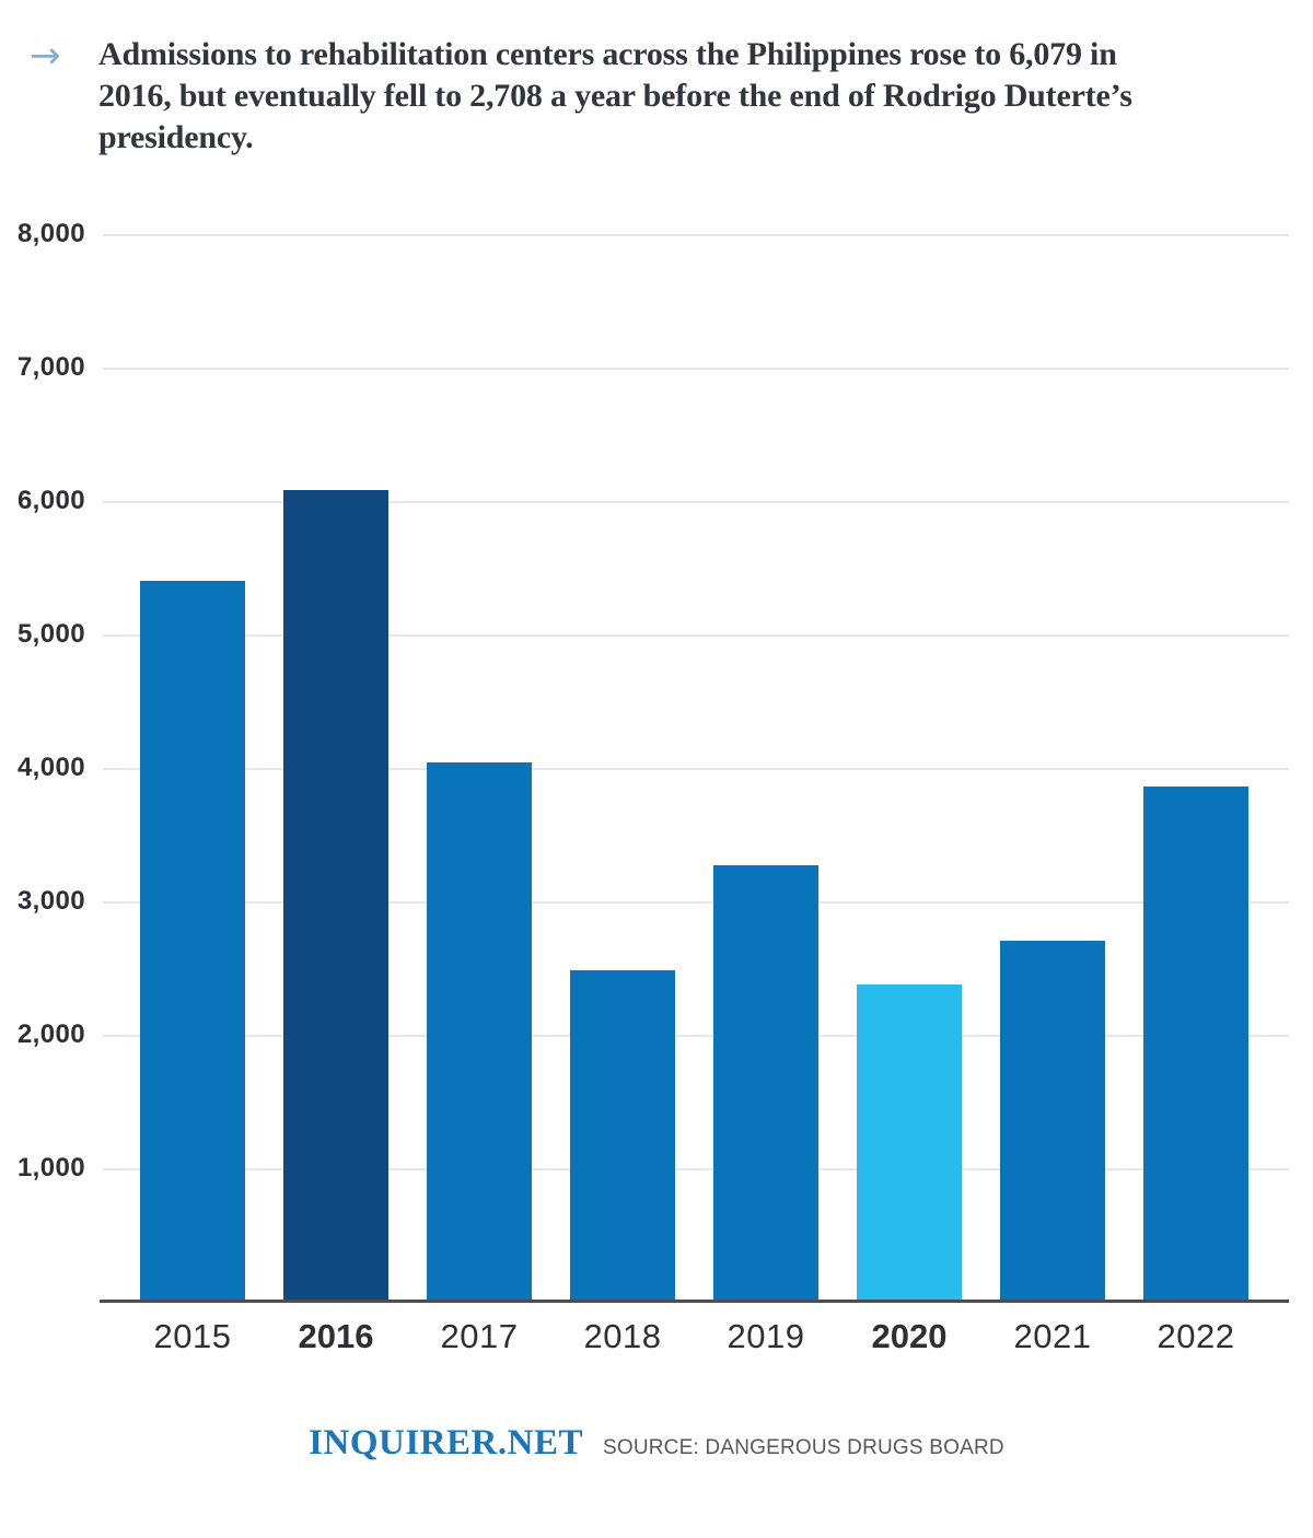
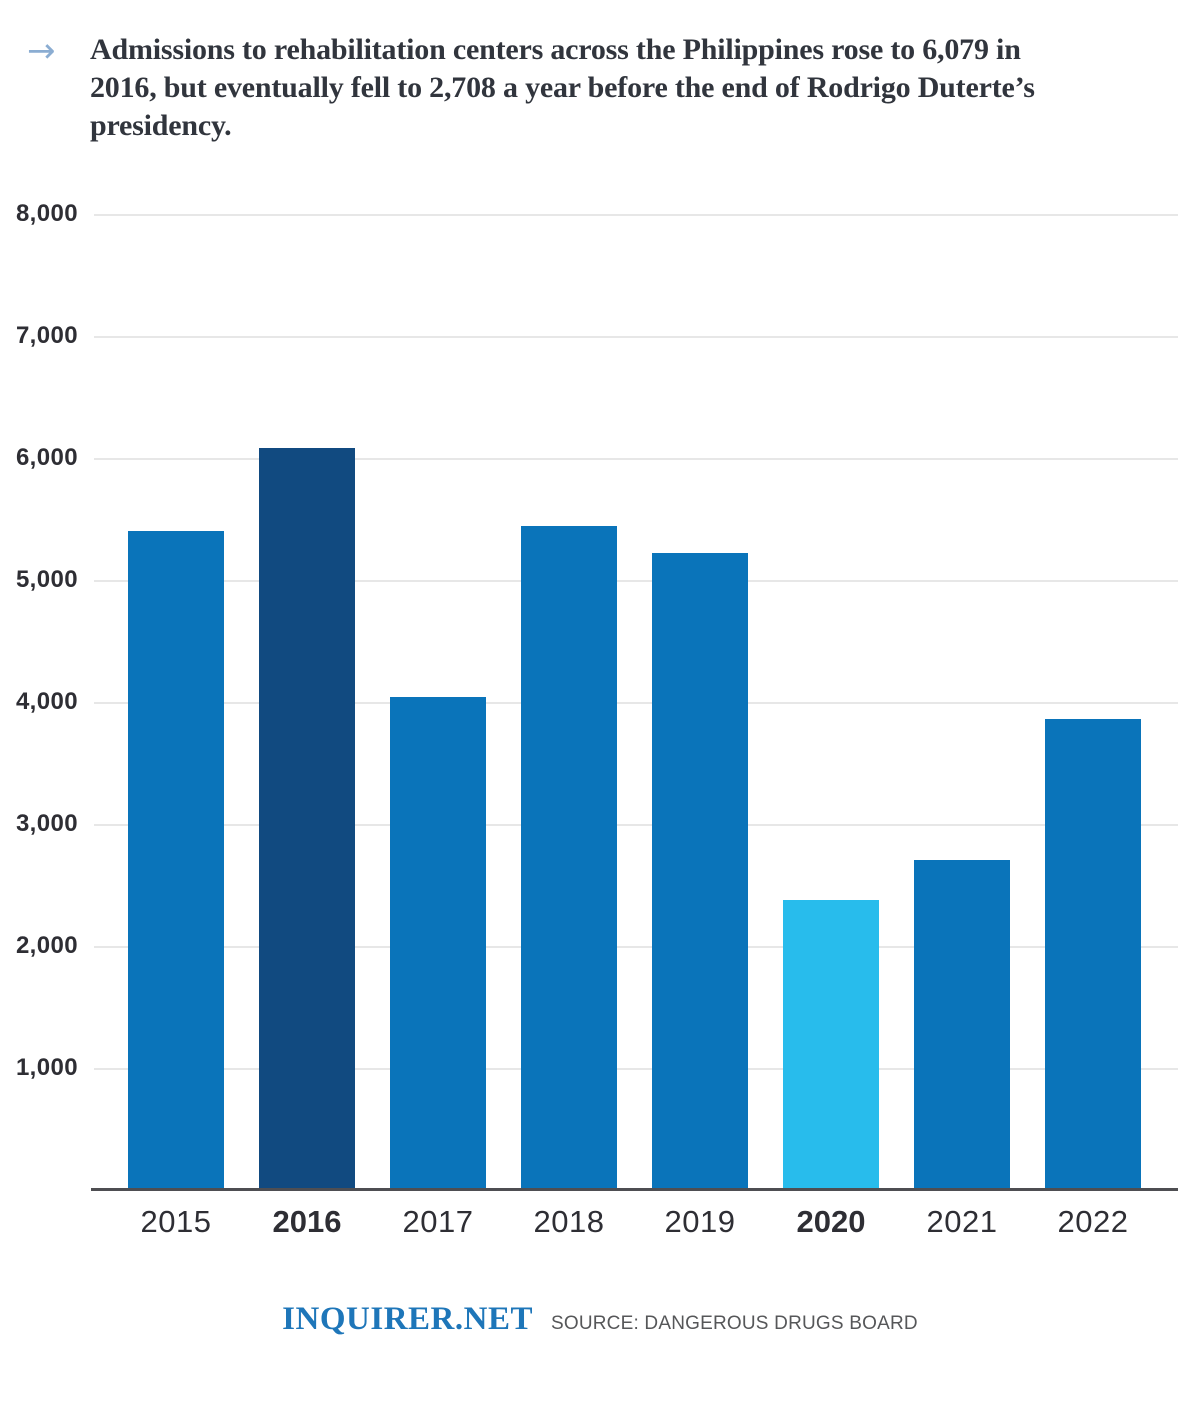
2018: 2480 -> 5440
2019: 3270 -> 5220
